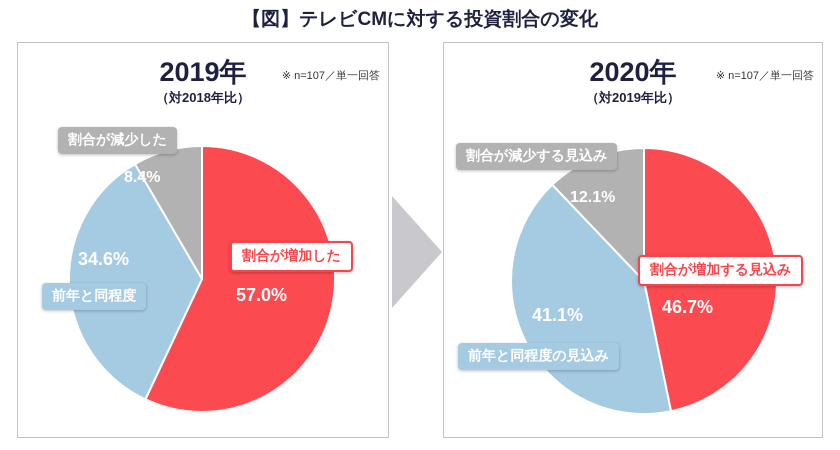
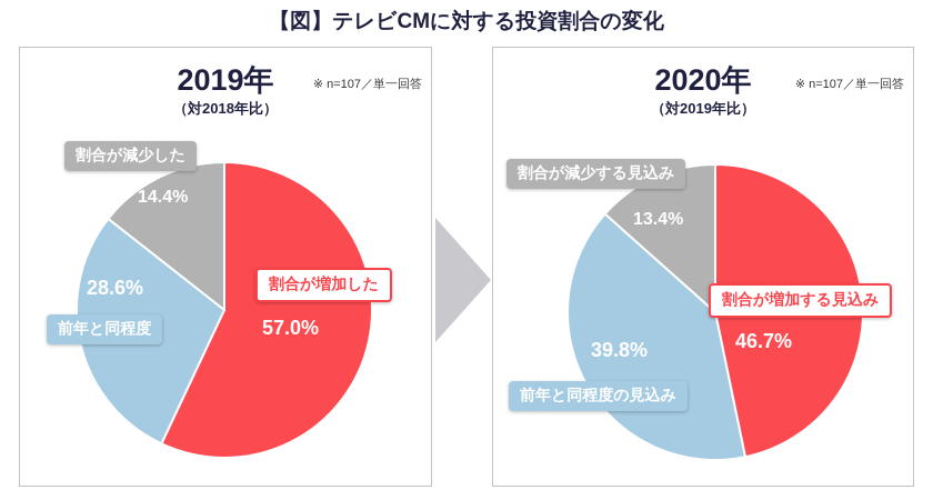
2019年/前年と同程度: 34.6% -> 28.6%
2019年/割合が減少した: 8.4% -> 14.4%
2020年/前年と同程度の見込み: 41.1% -> 39.8%
2020年/割合が減少する見込み: 12.1% -> 13.4%
